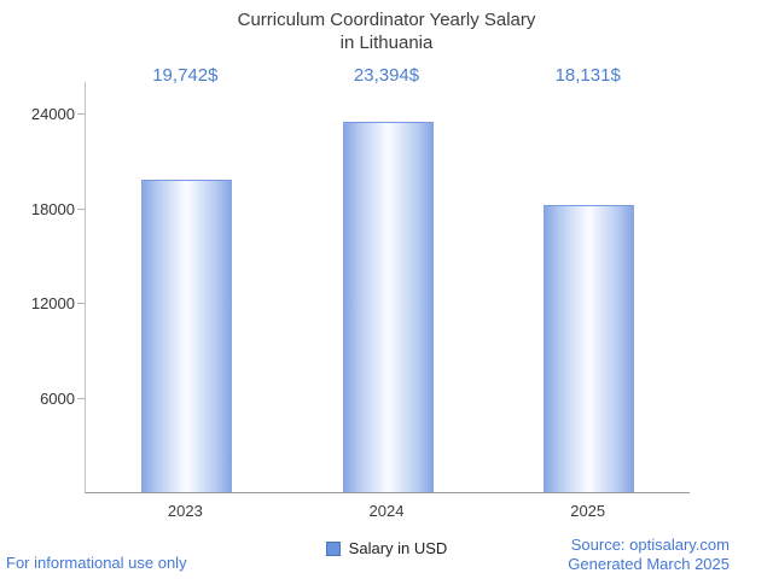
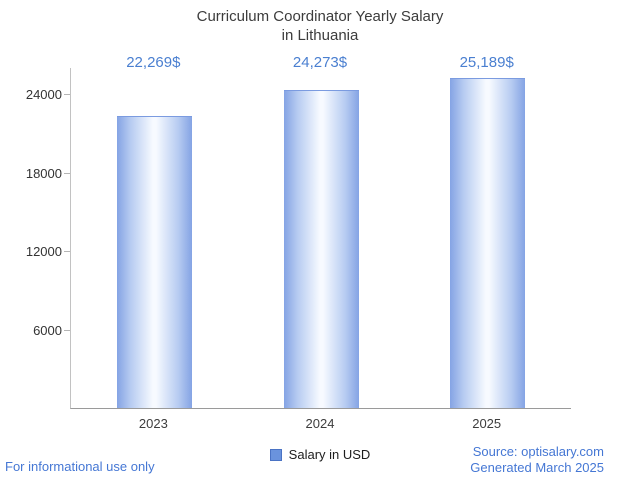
2023: 19,742 -> 22,269
2024: 23,394 -> 24,273
2025: 18,131 -> 25,189
